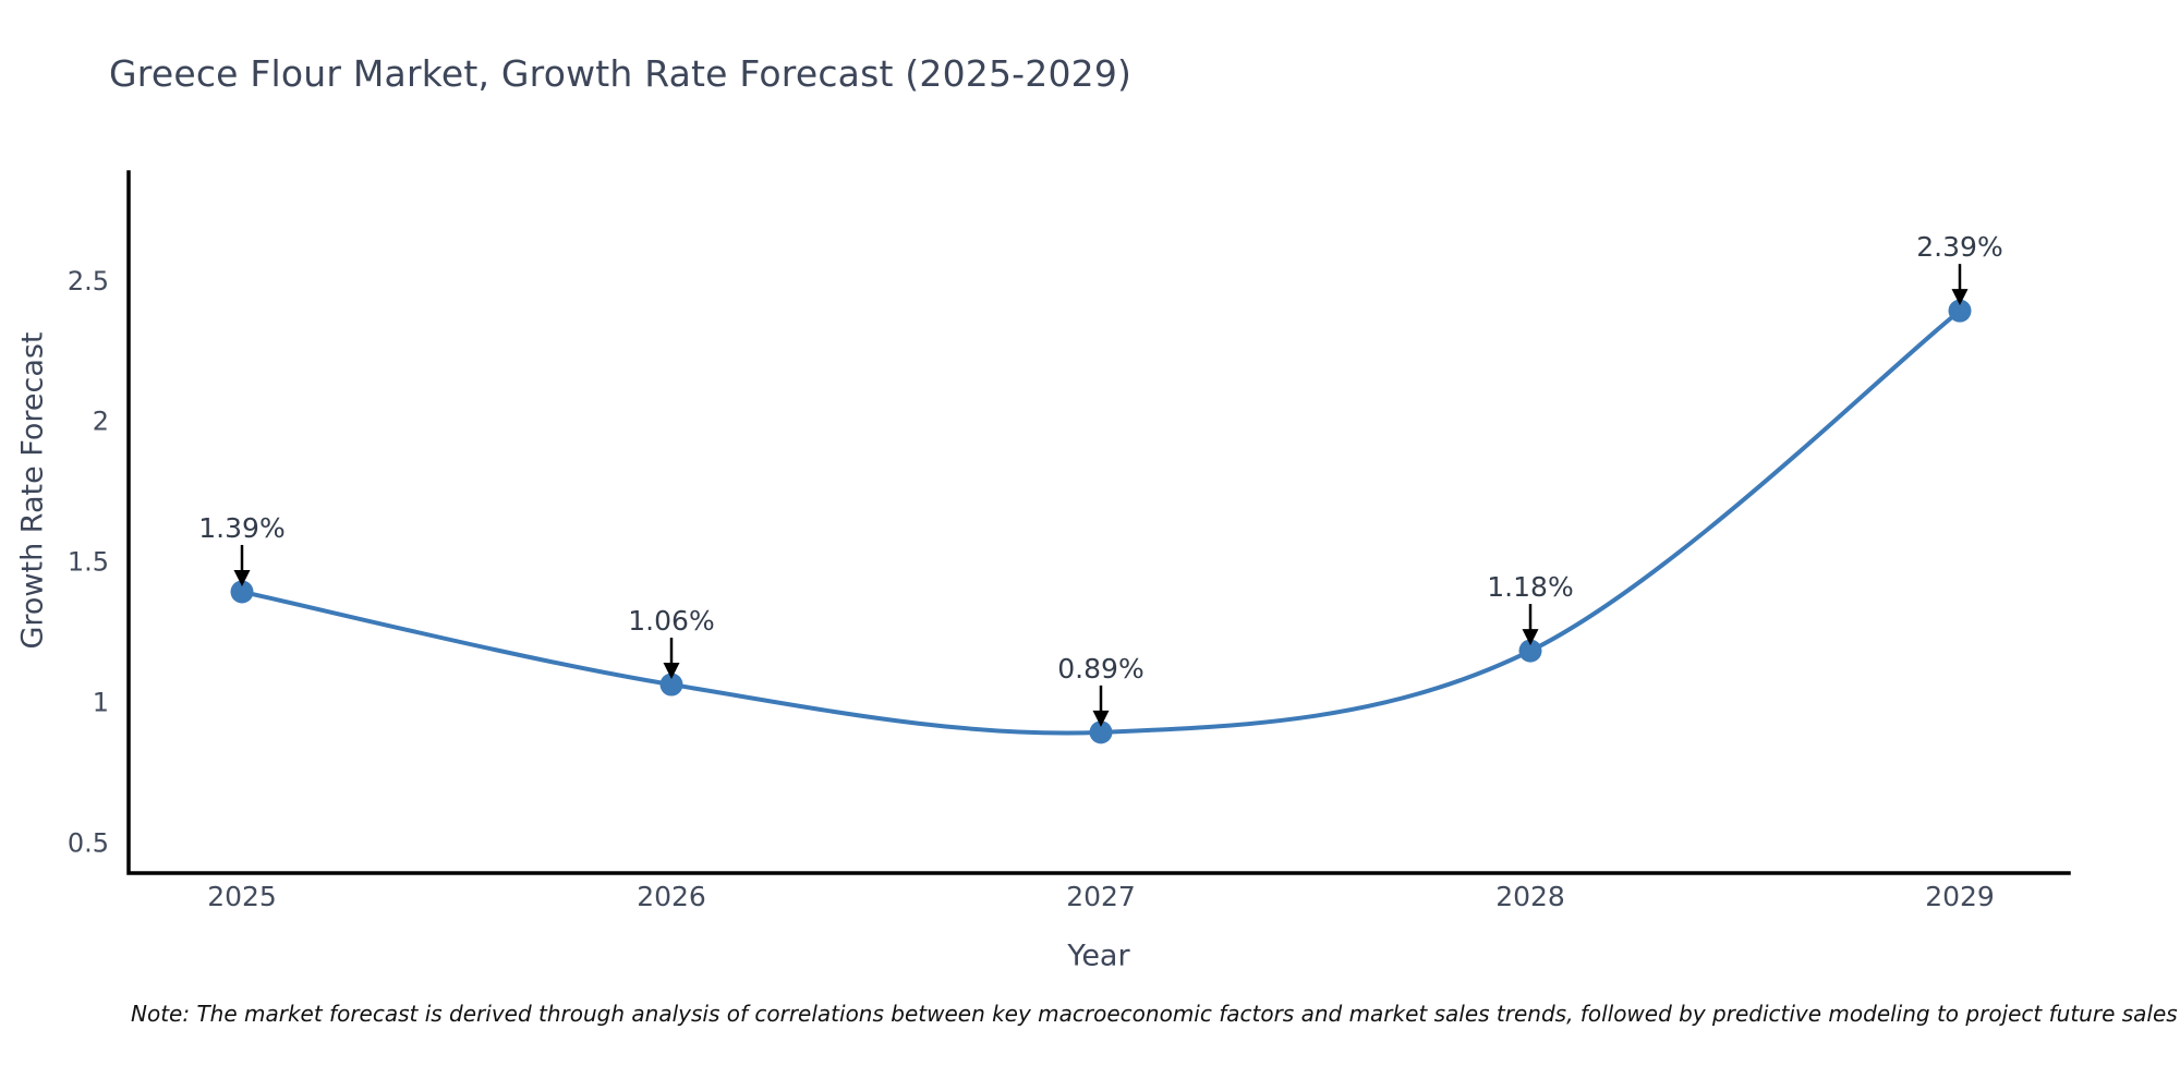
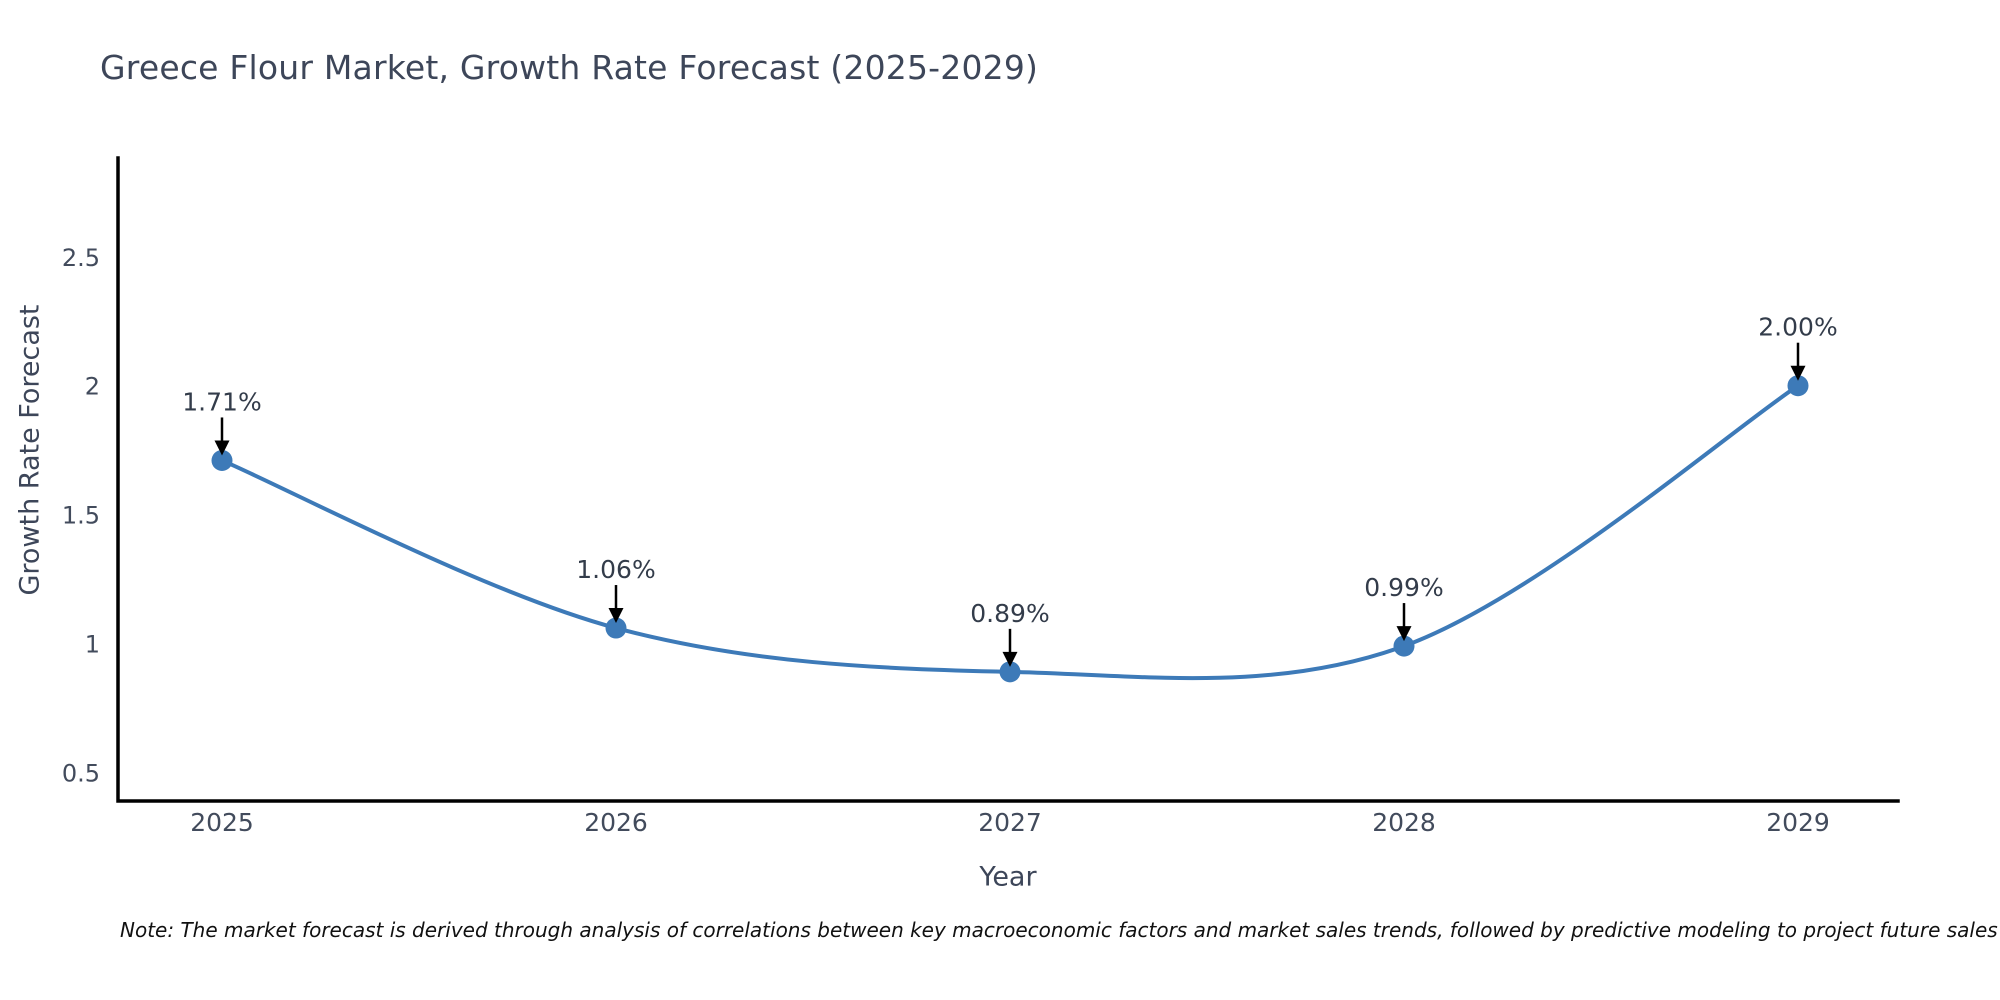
2025: 1.39% -> 1.71%
2028: 1.18% -> 0.99%
2029: 2.39% -> 2.00%
